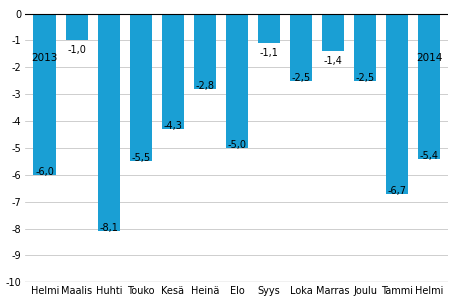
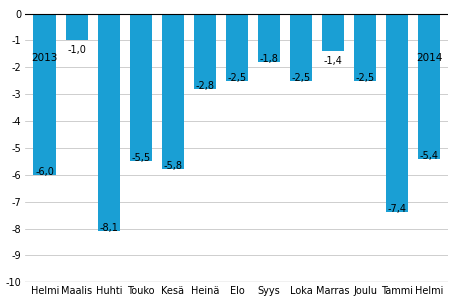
Kesä: -4,3 -> -5,8
Elo: -5,0 -> -2,5
Syys: -1,1 -> -1,8
Tammi: -6,7 -> -7,4
